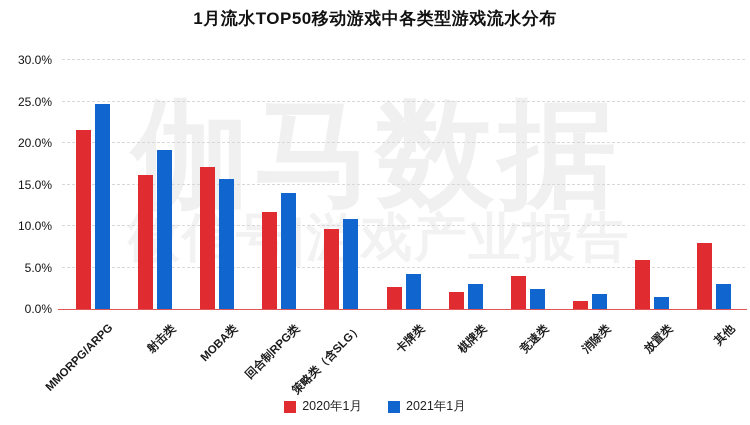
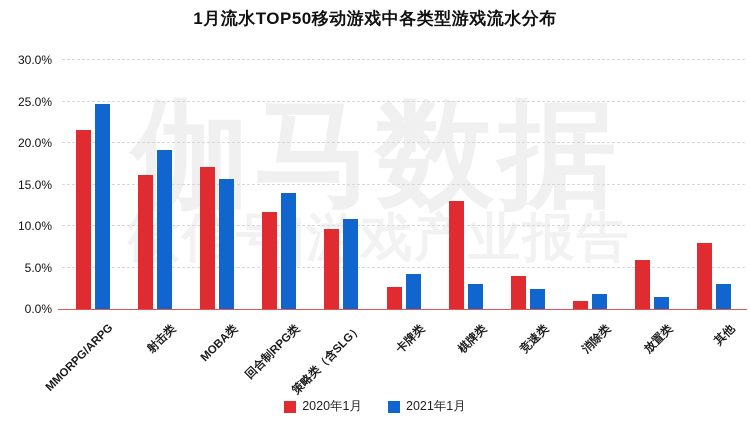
2020年1月/棋牌类: 2% -> 13%
